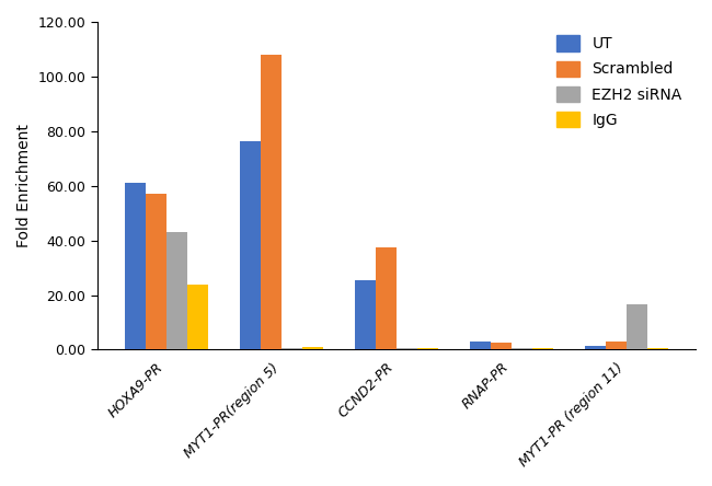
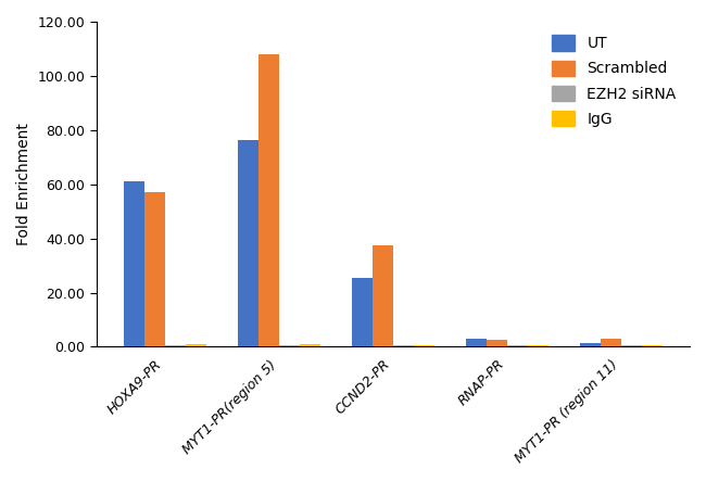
EZH2 siRNA/HOXA9-PR: 43.0 -> 0.5
IgG/HOXA9-PR: 24.0 -> 0.8
EZH2 siRNA/MYT1-PR (region 11): 16.5 -> 0.4
